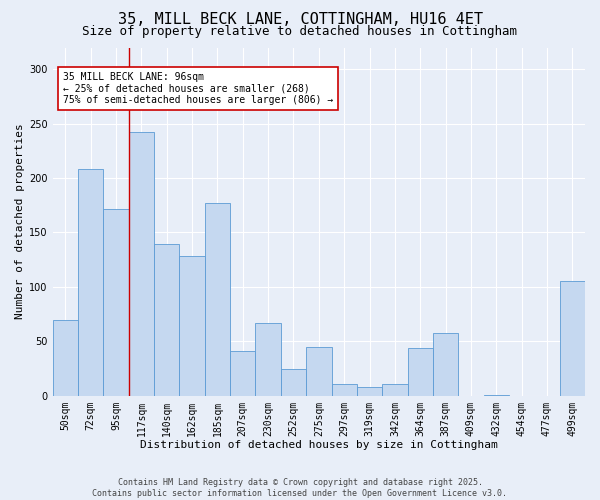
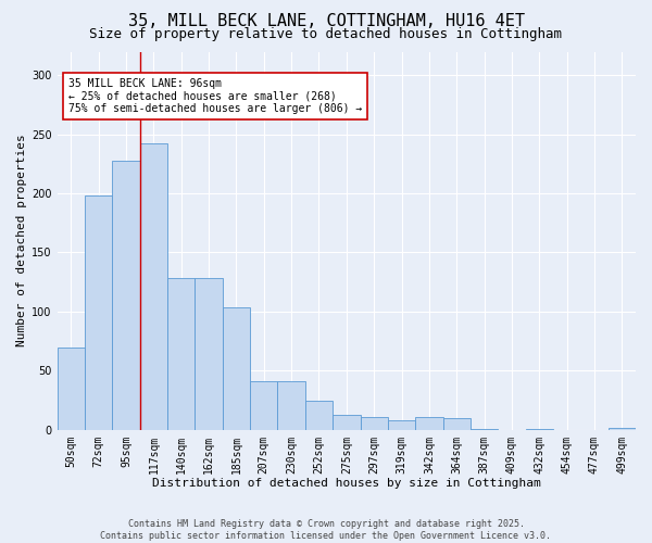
72sqm: 208 -> 198
95sqm: 172 -> 228
140sqm: 139 -> 128
185sqm: 177 -> 104
230sqm: 67 -> 41
275sqm: 45 -> 13
364sqm: 44 -> 10
387sqm: 58 -> 1
499sqm: 105 -> 2
